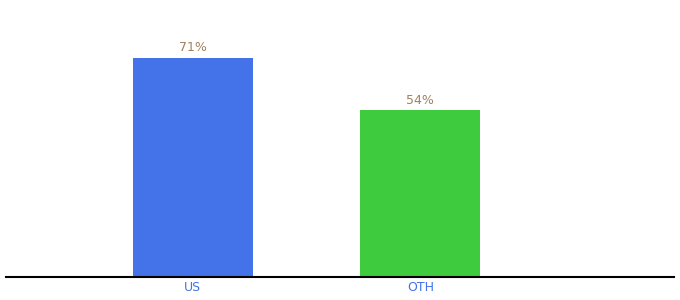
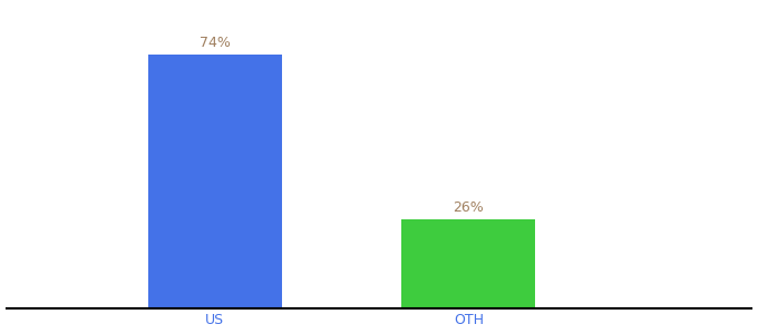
US: 71% -> 74%
OTH: 54% -> 26%
